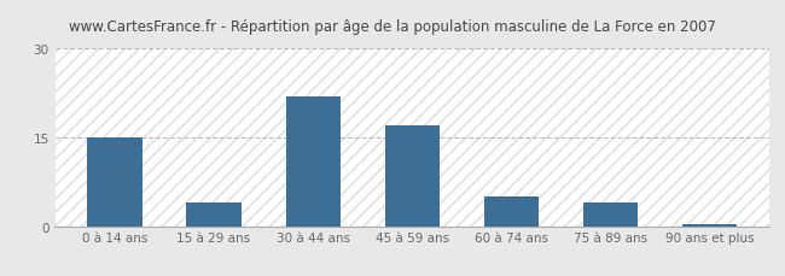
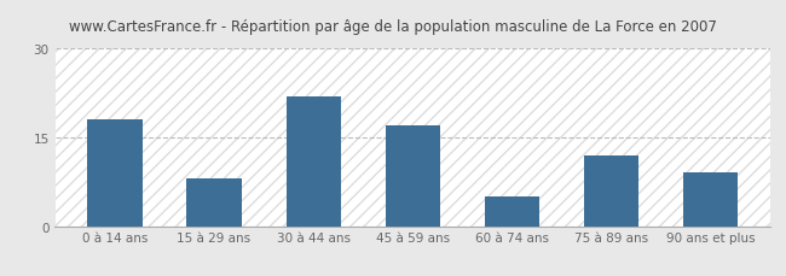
0 à 14 ans: 15.0 -> 18.0
15 à 29 ans: 4.0 -> 8.0
75 à 89 ans: 4.0 -> 12.0
90 ans et plus: 0.3 -> 9.0
